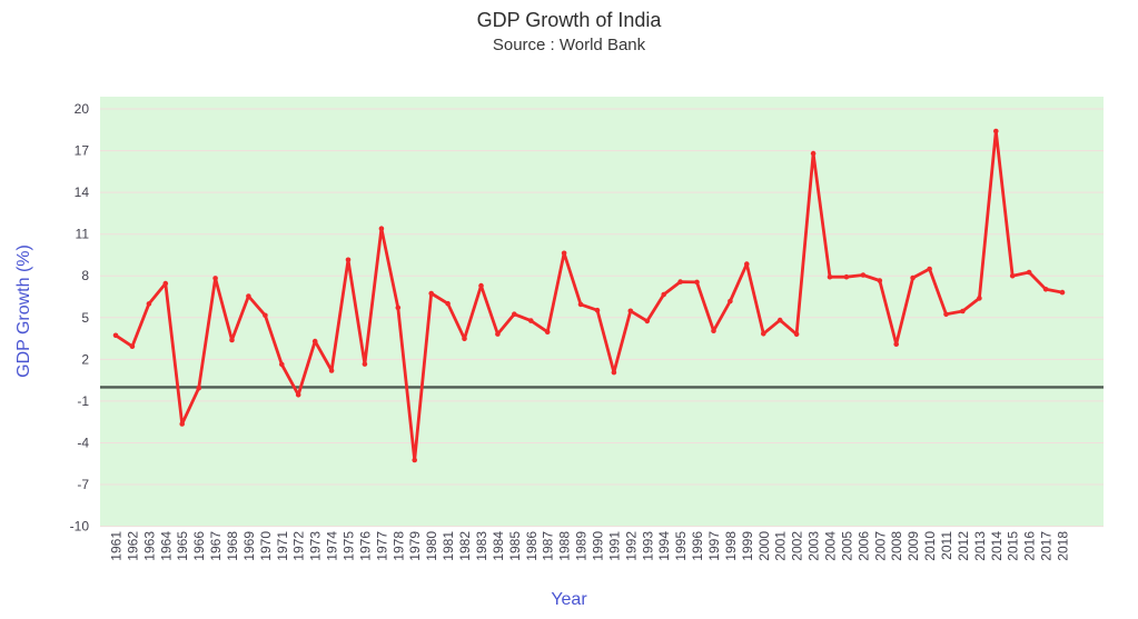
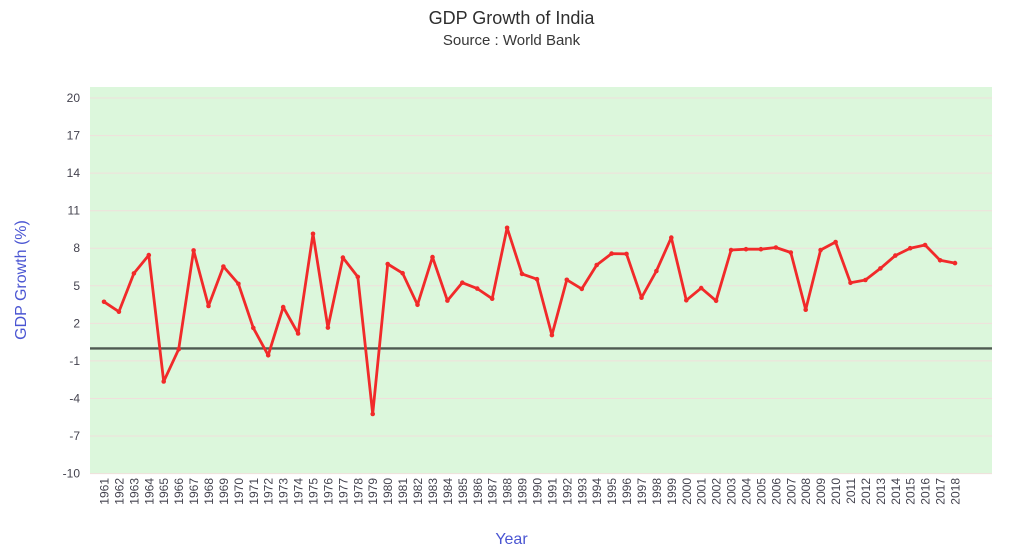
1977: 11.4 -> 7.2
2003: 16.8 -> 7.9
2014: 18.4 -> 7.4
